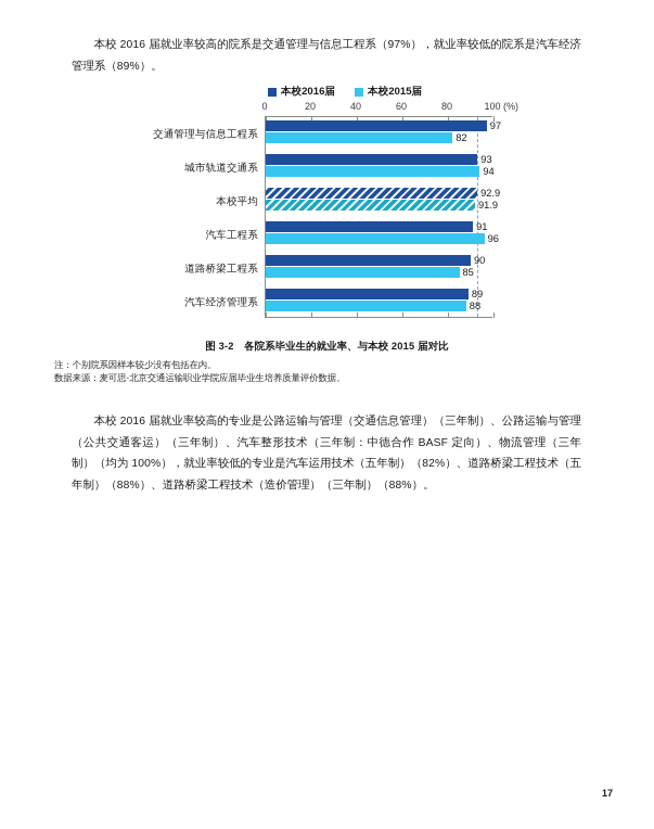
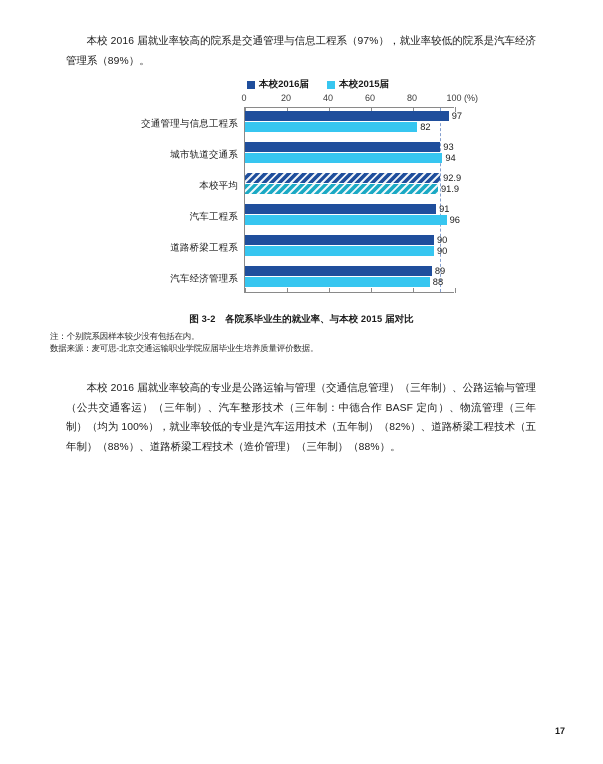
本校2015届/道路桥梁工程系: 85 -> 90
